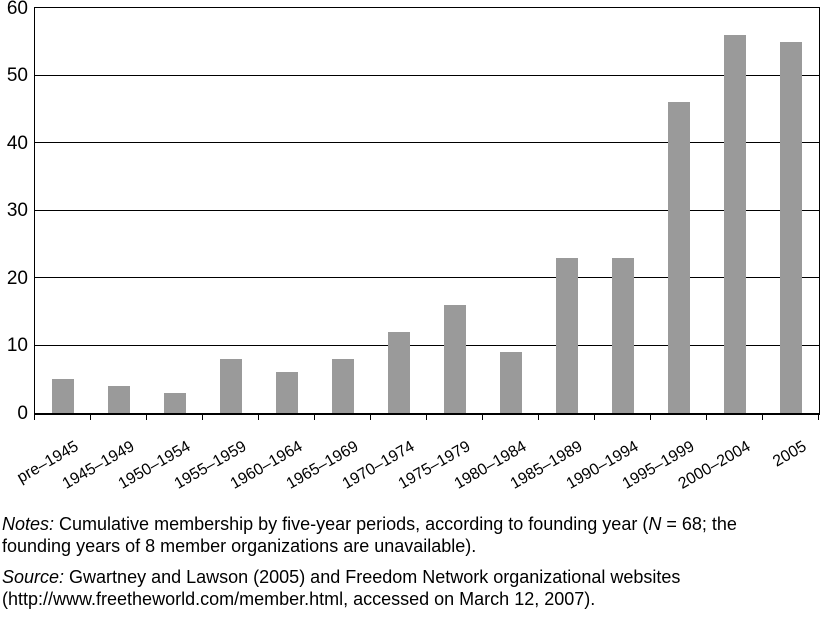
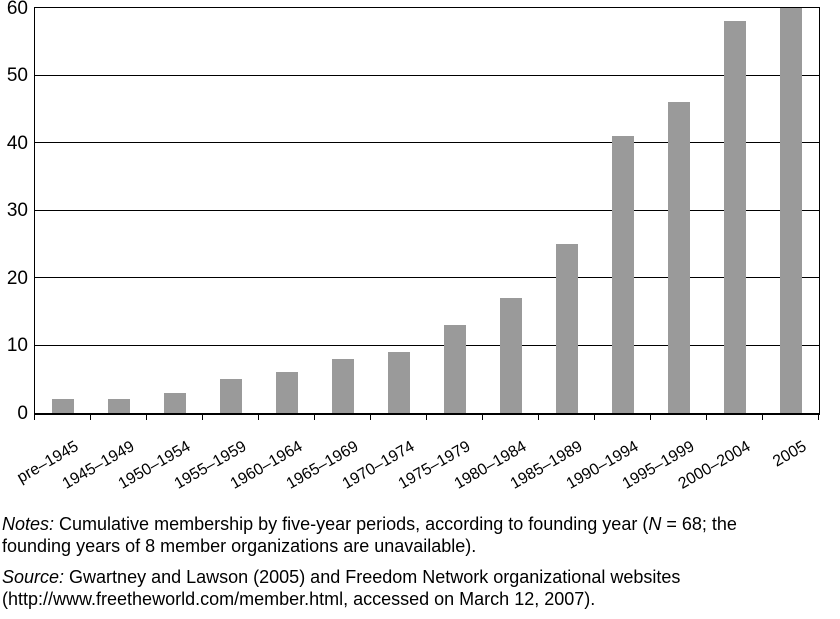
pre–1945: 5 -> 2
1945–1949: 4 -> 2
1955–1959: 8 -> 5
1970–1974: 12 -> 9
1975–1979: 16 -> 13
1980–1984: 9 -> 17
1985–1989: 23 -> 25
1990–1994: 23 -> 41
2000–2004: 56 -> 58
2005: 55 -> 60
